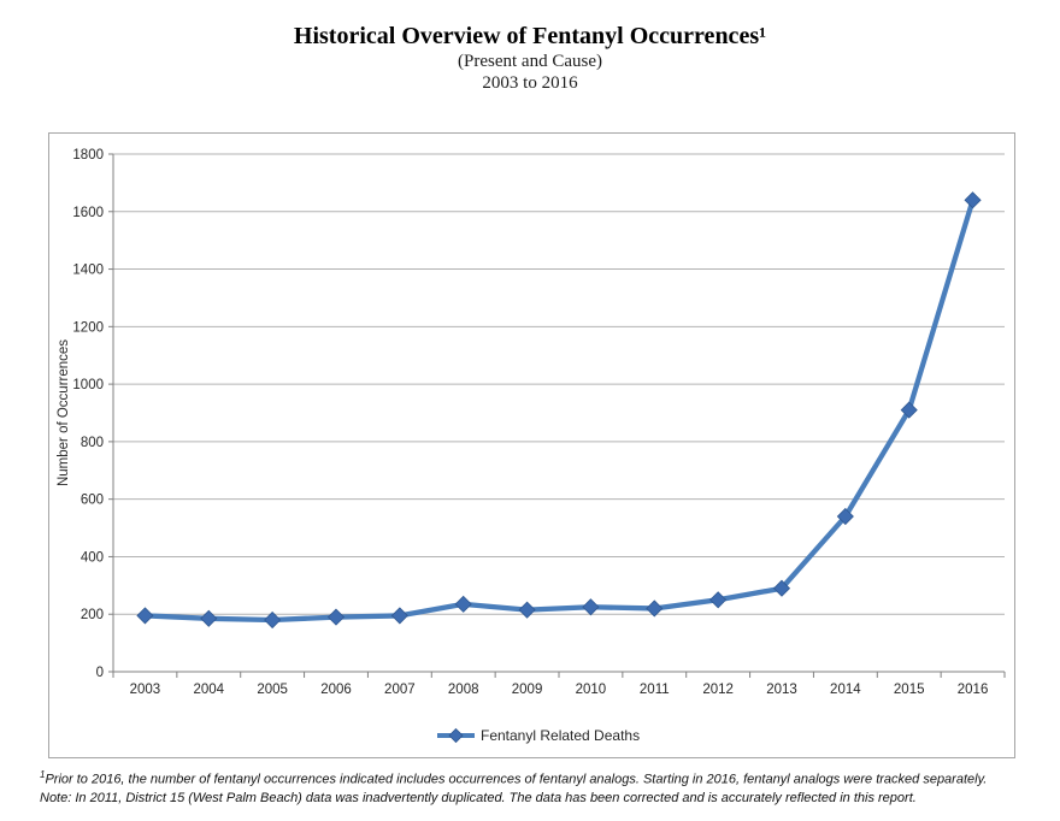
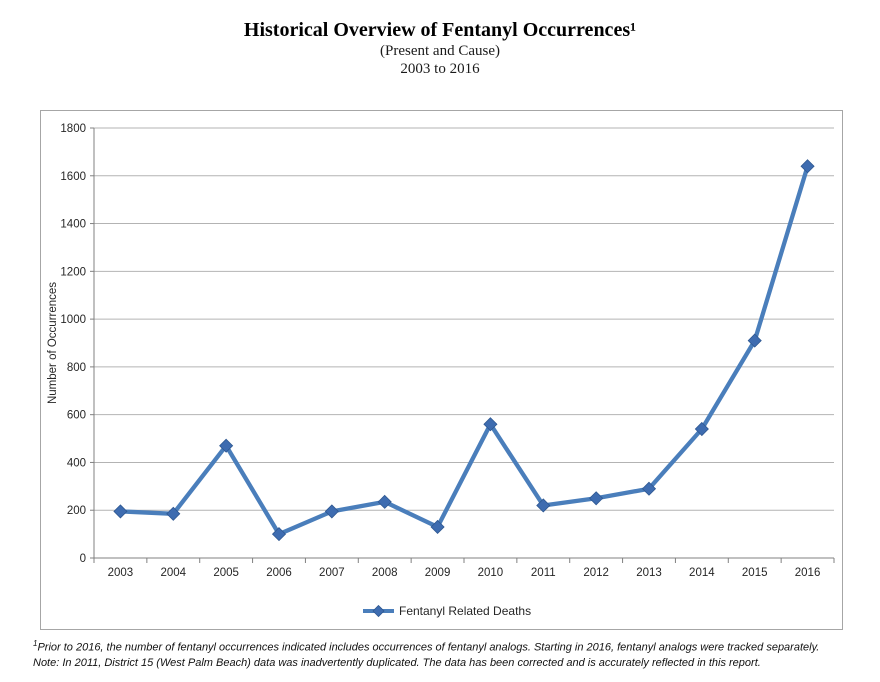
2005: 180 -> 470
2006: 190 -> 100
2009: 220 -> 130
2010: 220 -> 560
